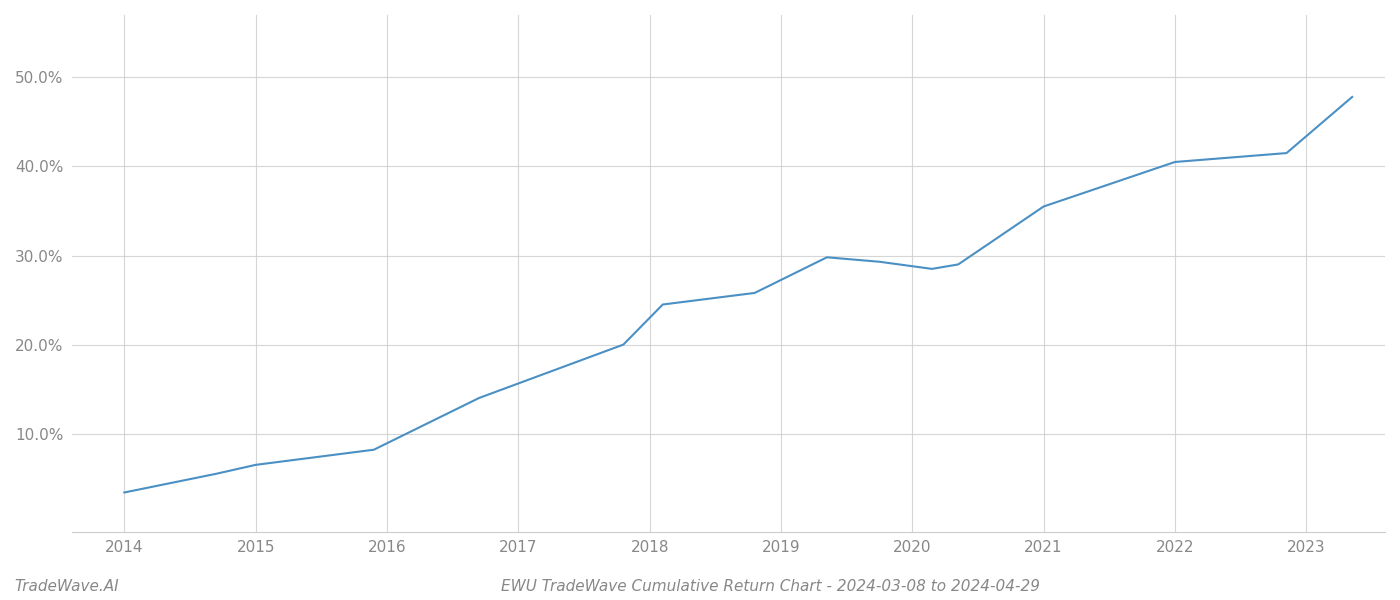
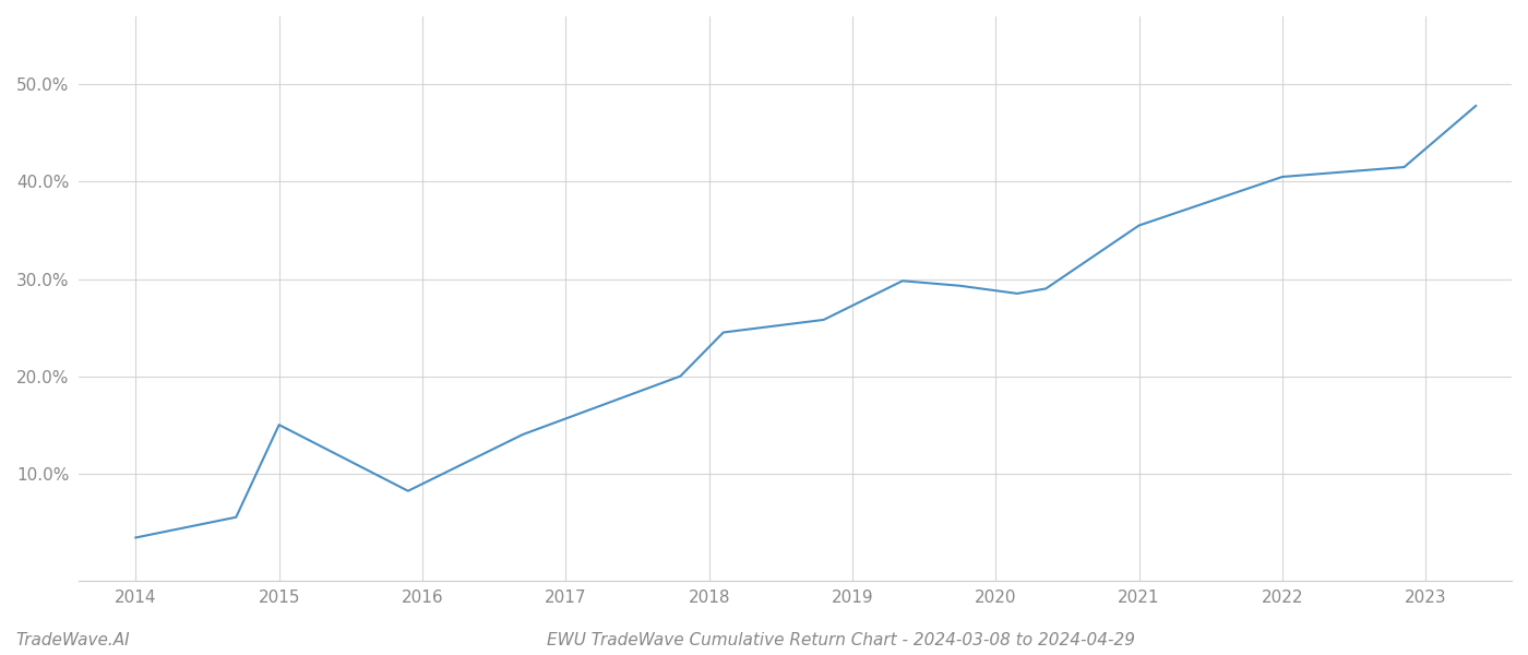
2015: 6.5% -> 15.0%
